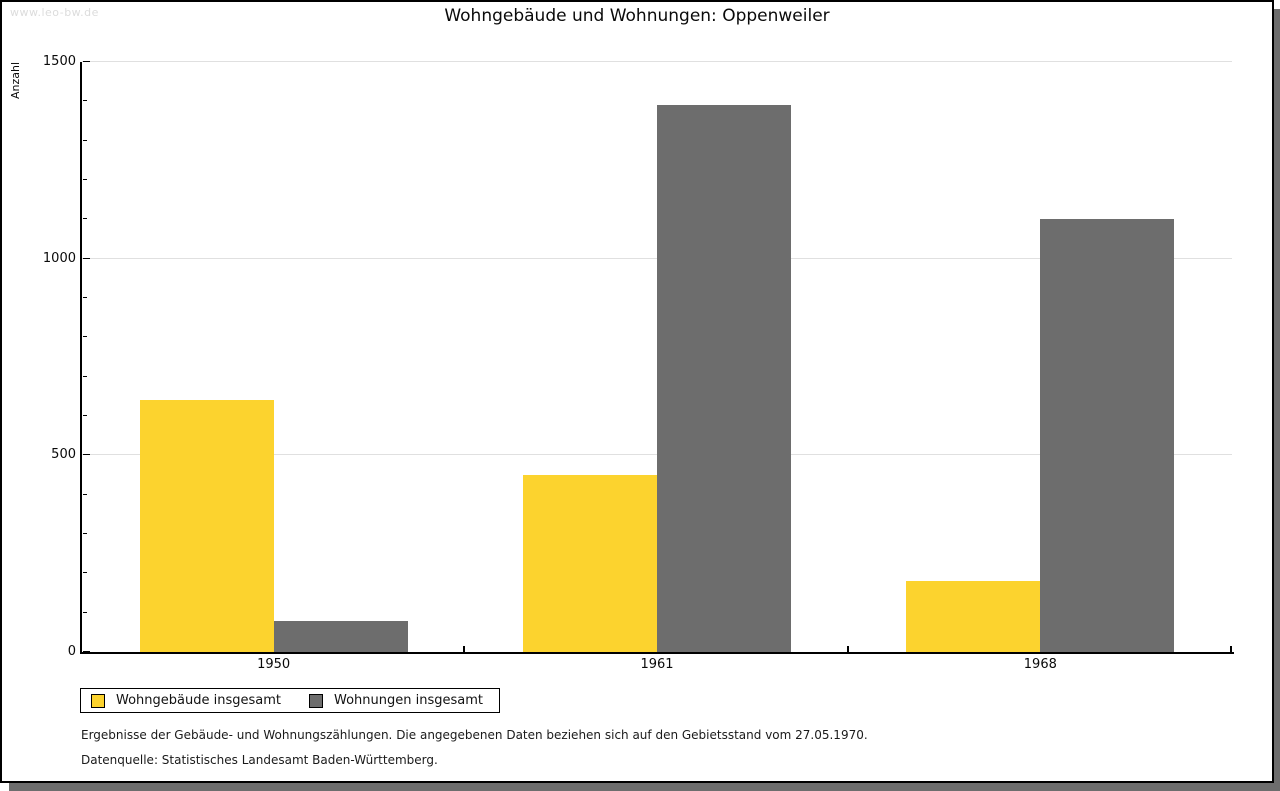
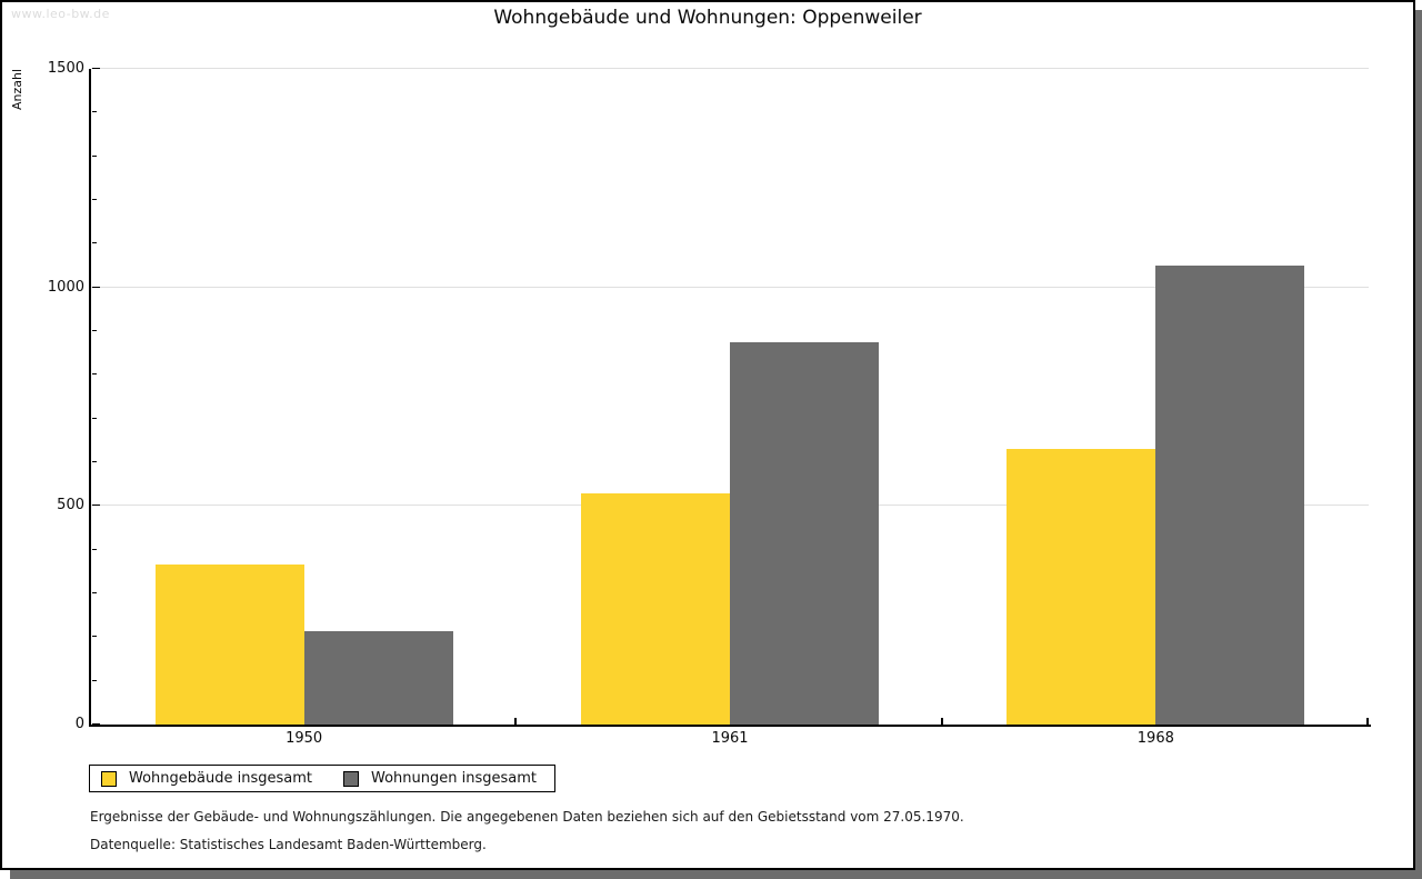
Wohngebäude insgesamt/1950: 640 -> 360
Wohnungen insgesamt/1950: 80 -> 210
Wohngebäude insgesamt/1961: 450 -> 530
Wohnungen insgesamt/1961: 1390 -> 880
Wohngebäude insgesamt/1968: 180 -> 630
Wohnungen insgesamt/1968: 1100 -> 1050
